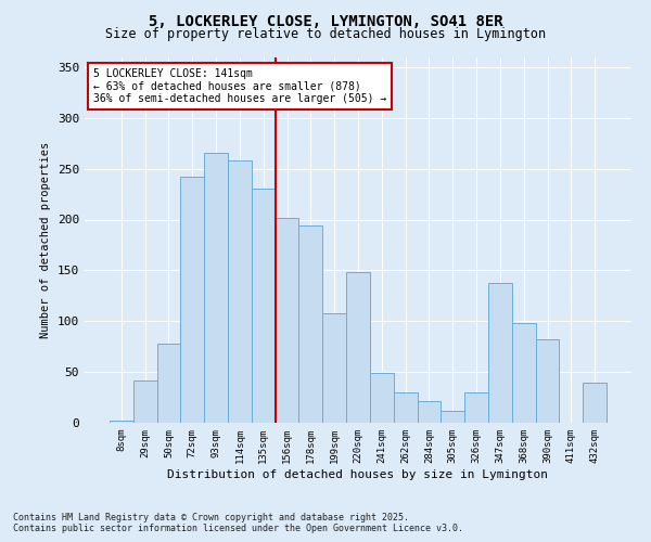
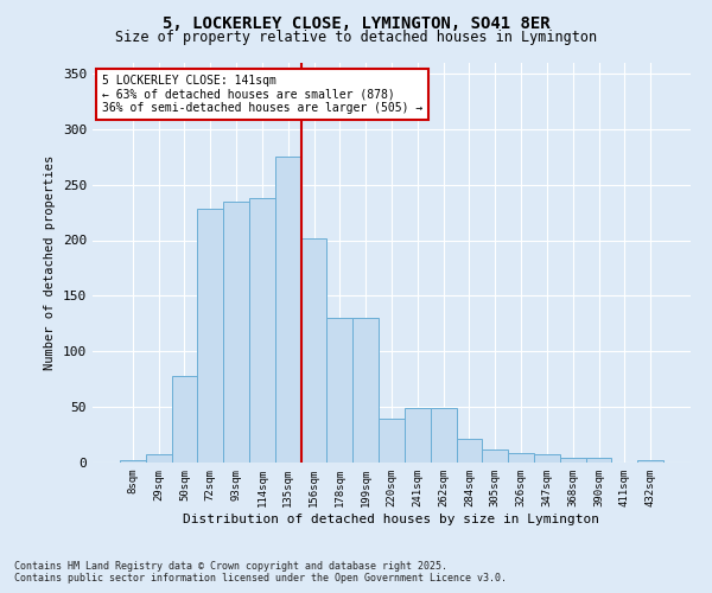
29sqm: 42 -> 8
72sqm: 242 -> 228
93sqm: 266 -> 235
114sqm: 258 -> 238
135sqm: 230 -> 275
178sqm: 194 -> 130
199sqm: 108 -> 130
220sqm: 148 -> 39
262sqm: 30 -> 49
326sqm: 30 -> 9
347sqm: 138 -> 7
368sqm: 98 -> 4
390sqm: 82 -> 4
432sqm: 40 -> 2
